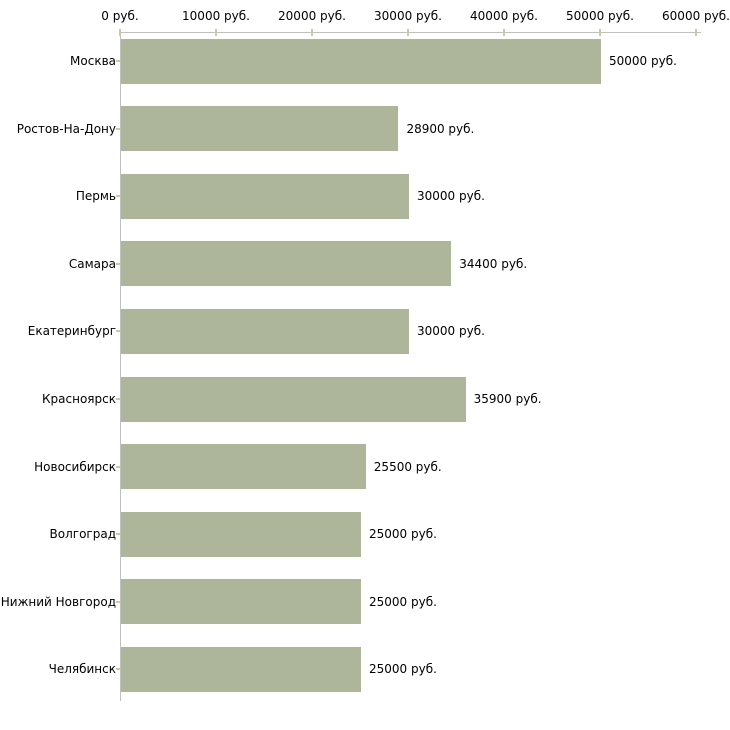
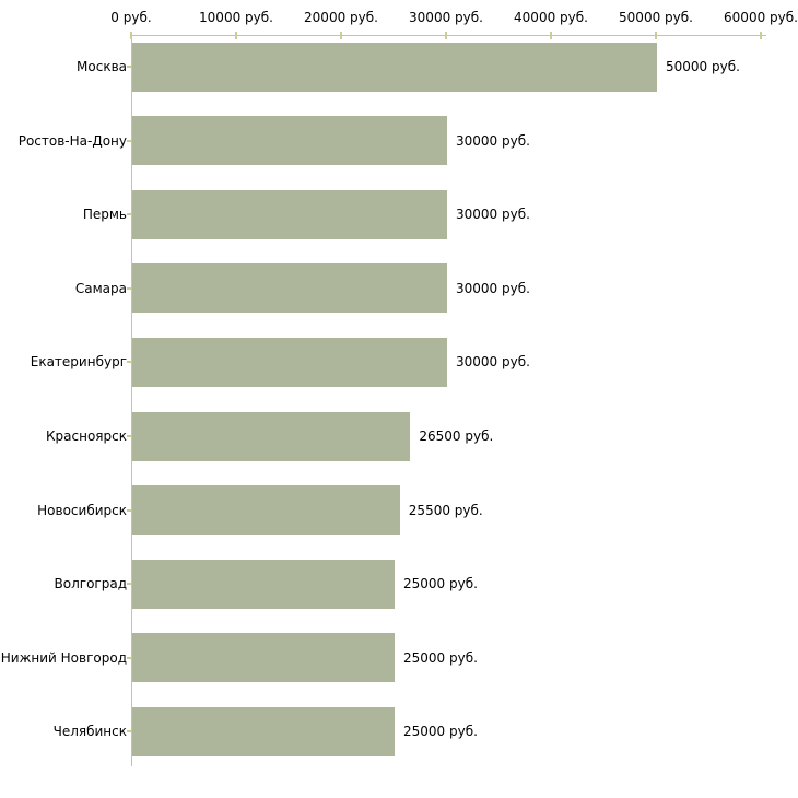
Ростов-На-Дону: 28900 -> 30000
Самара: 34400 -> 30000
Красноярск: 35900 -> 26500
